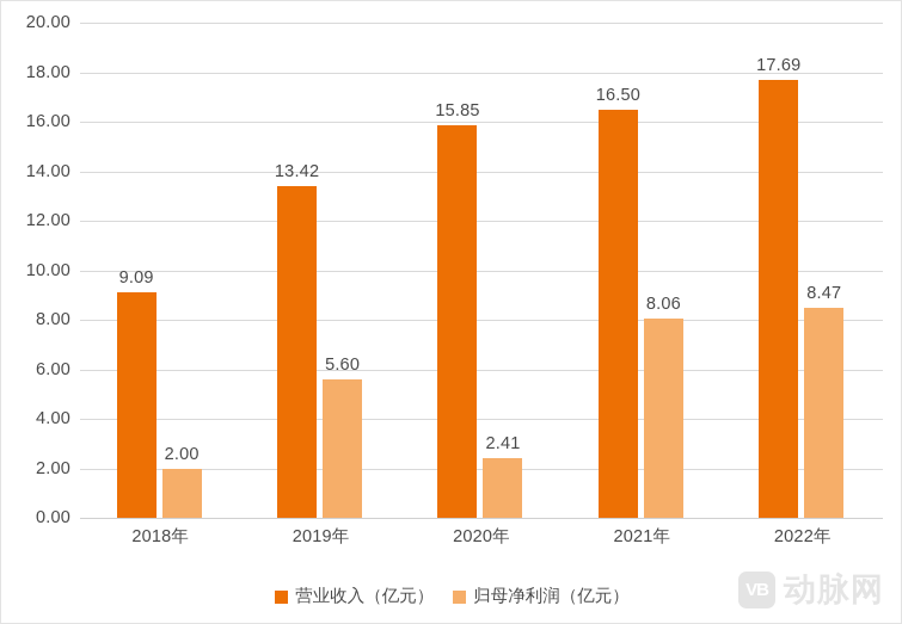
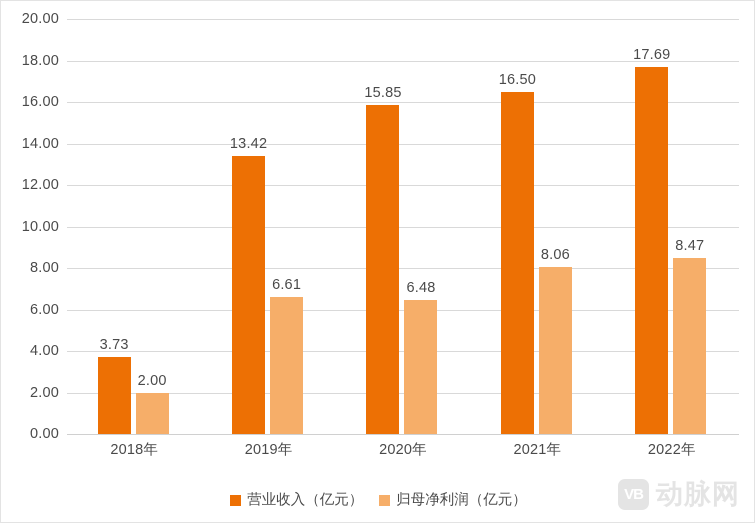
营业收入（亿元）/2018年: 9.09 -> 3.73
归母净利润（亿元）/2019年: 5.60 -> 6.61
归母净利润（亿元）/2020年: 2.41 -> 6.48
